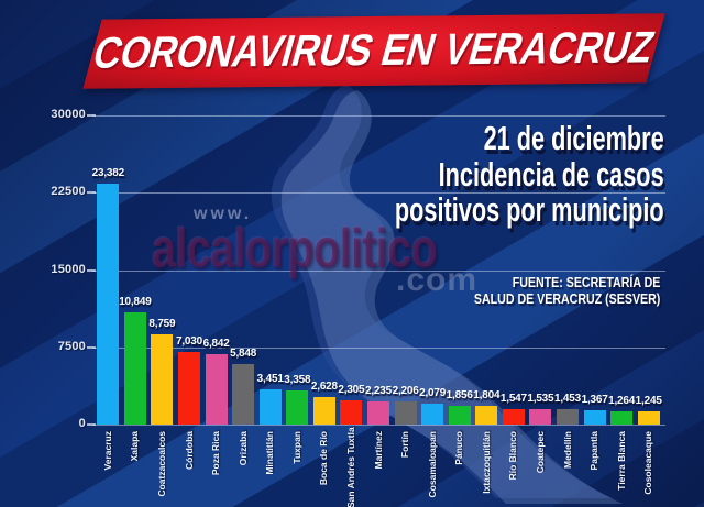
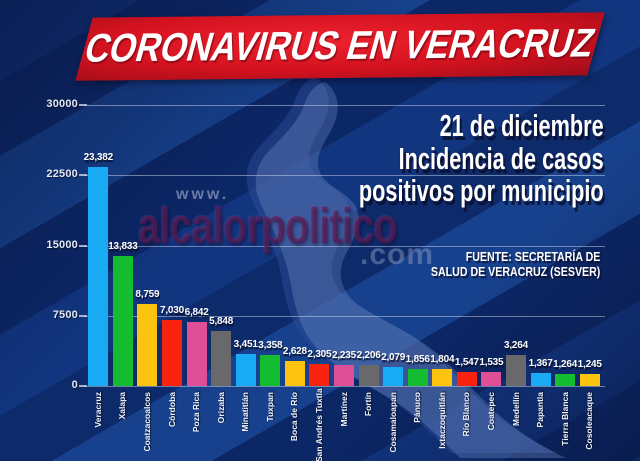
Xalapa: 10,849 -> 13,833
Medellín: 1,453 -> 3,264
